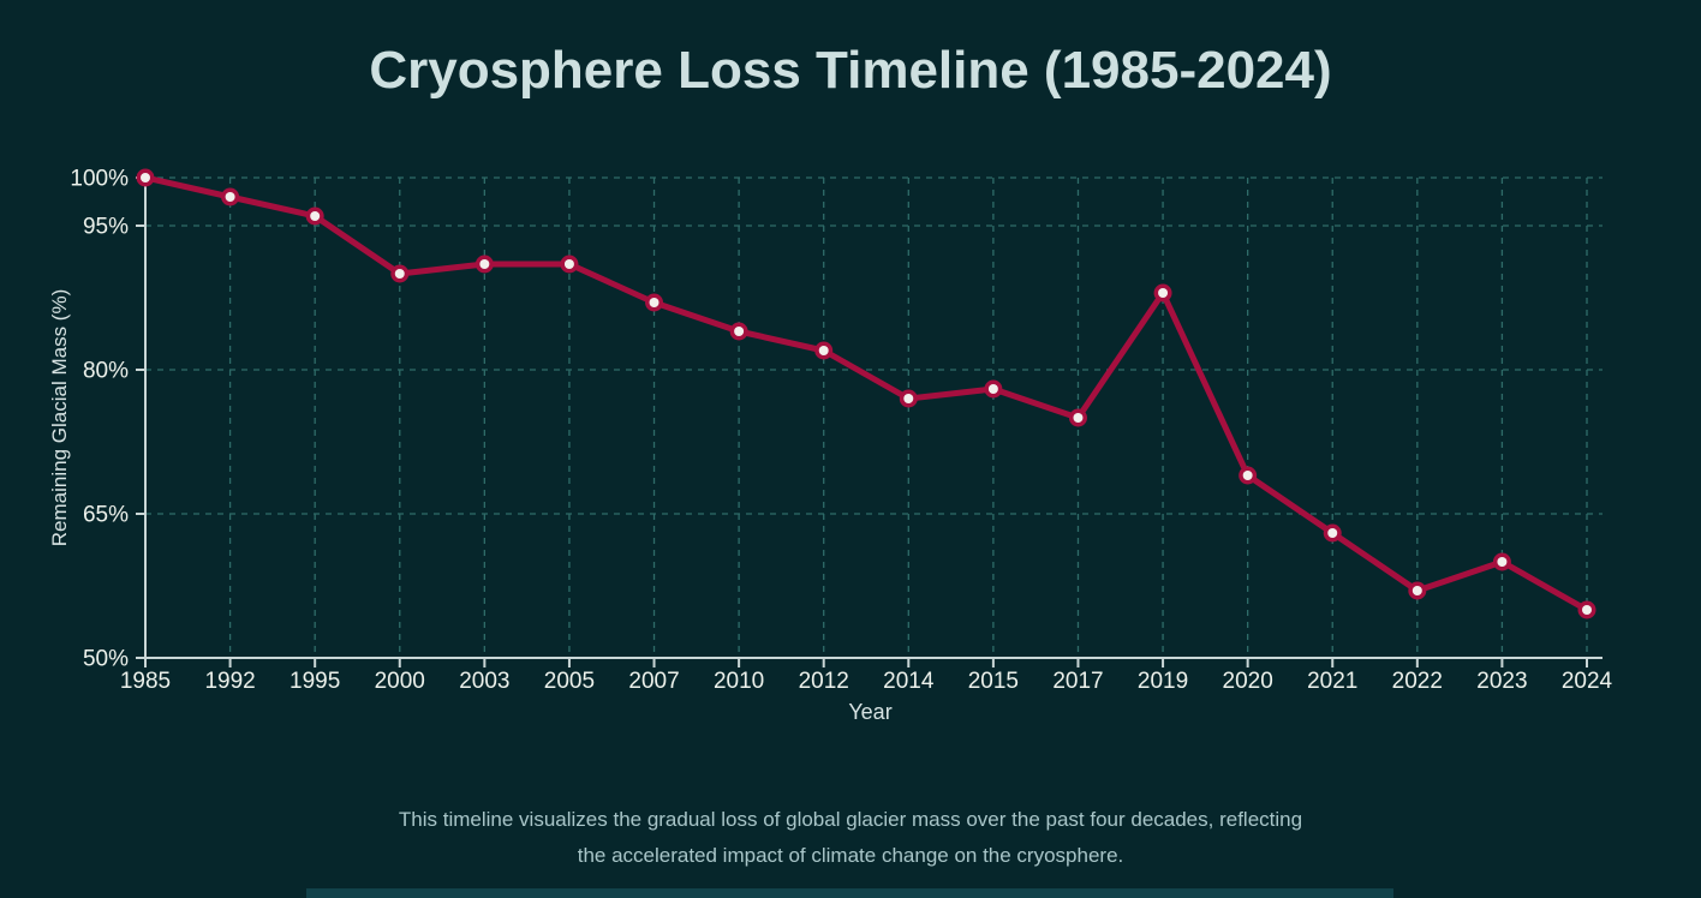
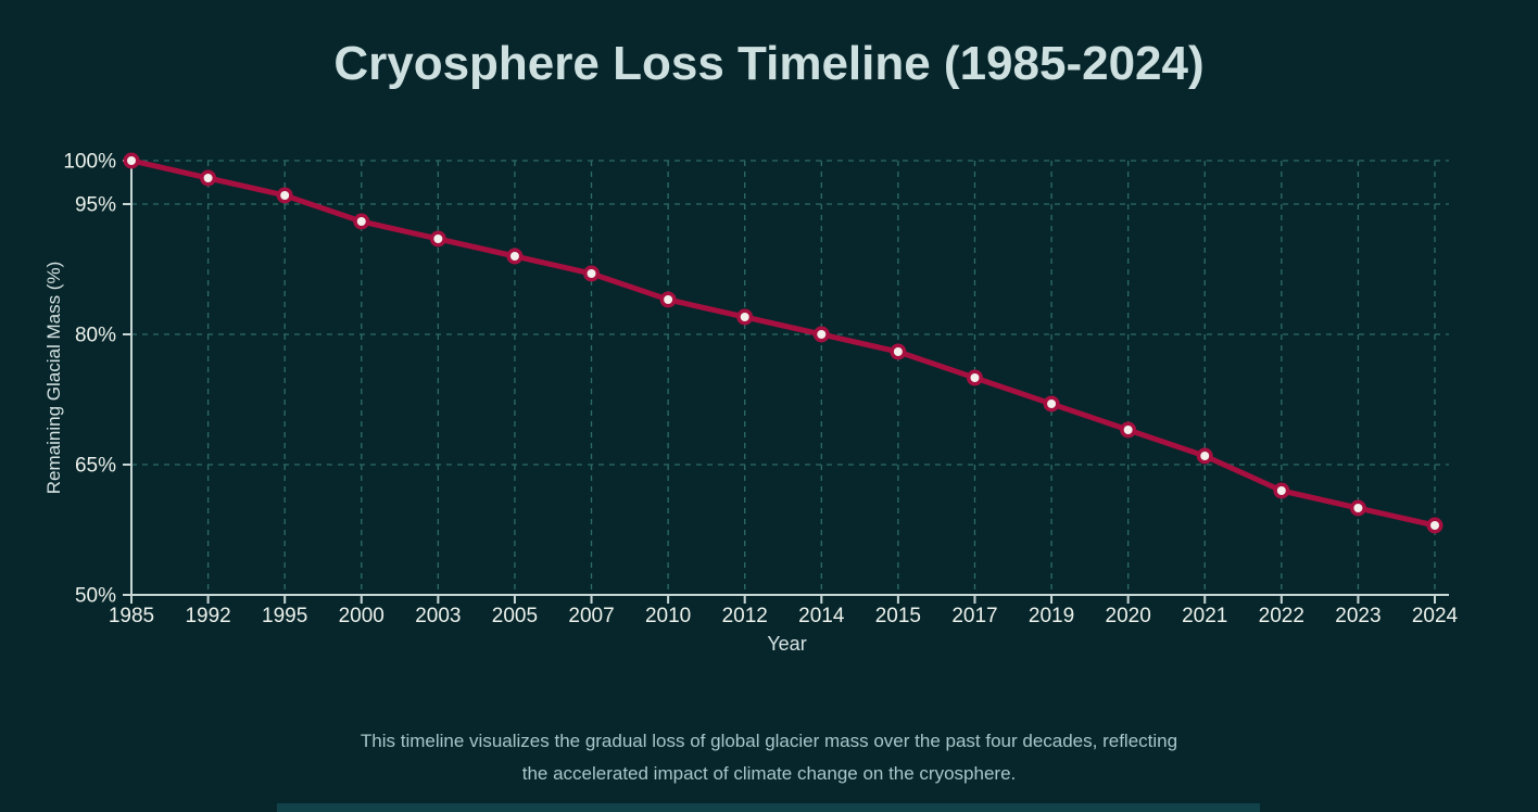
2000: 90% -> 93%
2005: 91% -> 89%
2014: 77% -> 80%
2019: 88% -> 72%
2021: 63% -> 66%
2022: 57% -> 62%
2024: 55% -> 58%
